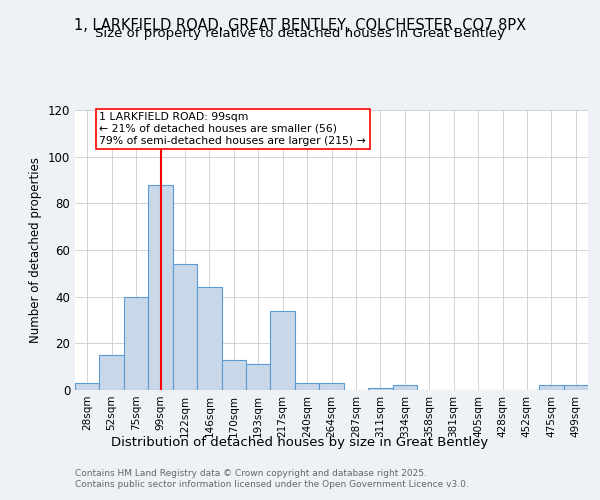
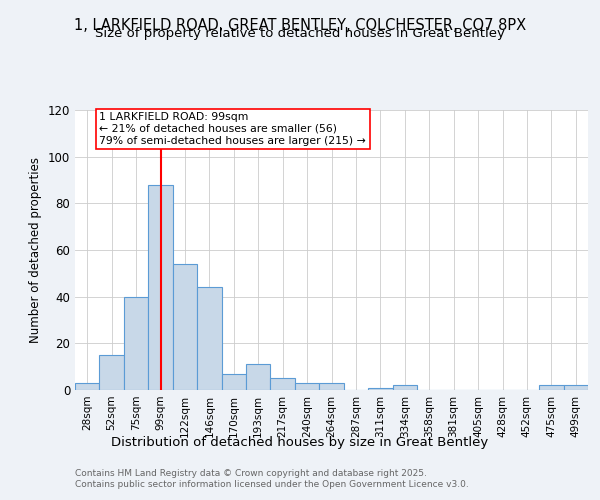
170sqm: 13 -> 7
217sqm: 34 -> 5
